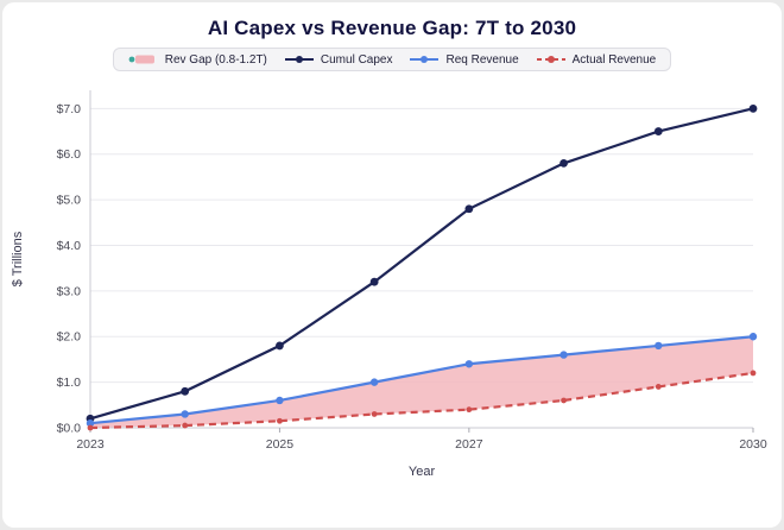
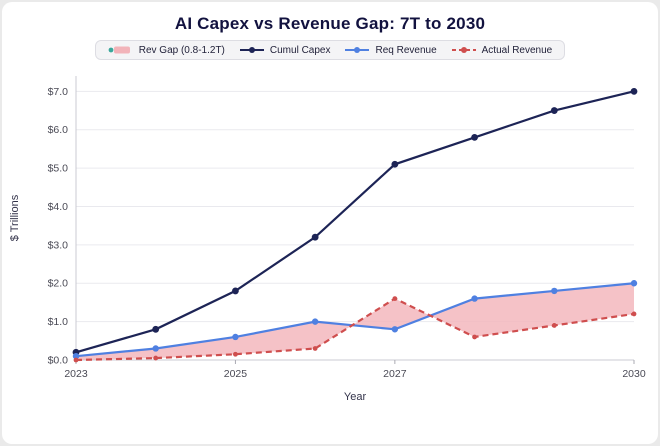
Cumul Capex/2027: $4.8 -> $5.1
Req Revenue/2027: $1.4 -> $0.8
Actual Revenue/2027: $0.4 -> $1.6
